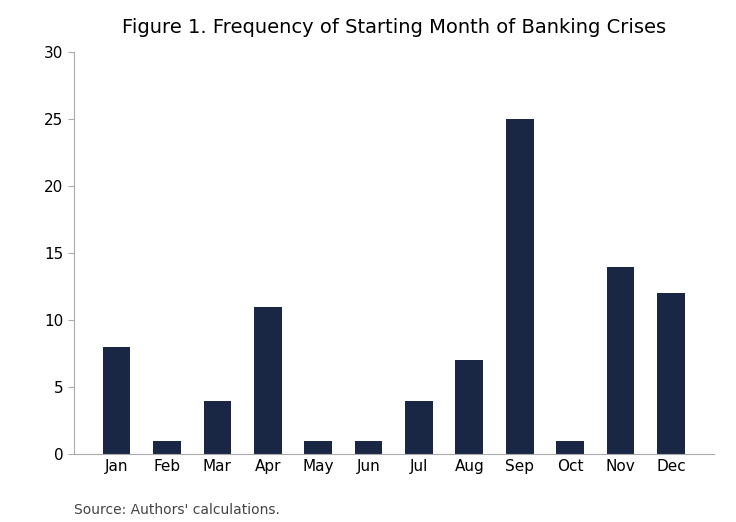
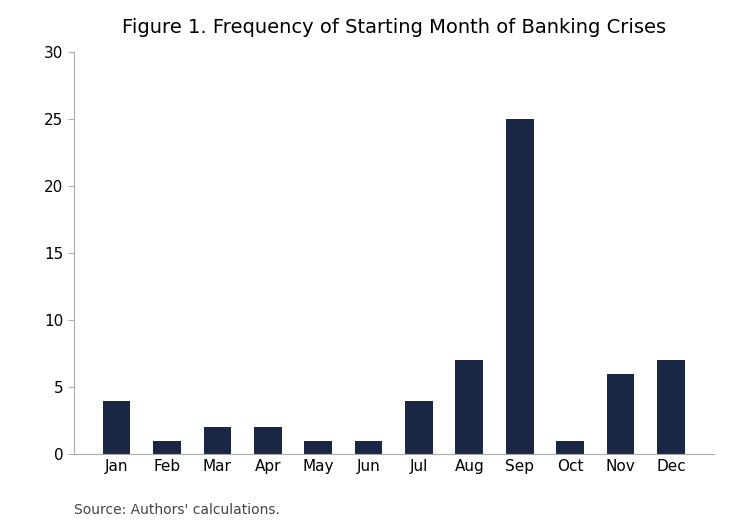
Jan: 8 -> 4
Mar: 4 -> 2
Apr: 11 -> 2
Nov: 14 -> 6
Dec: 12 -> 7
